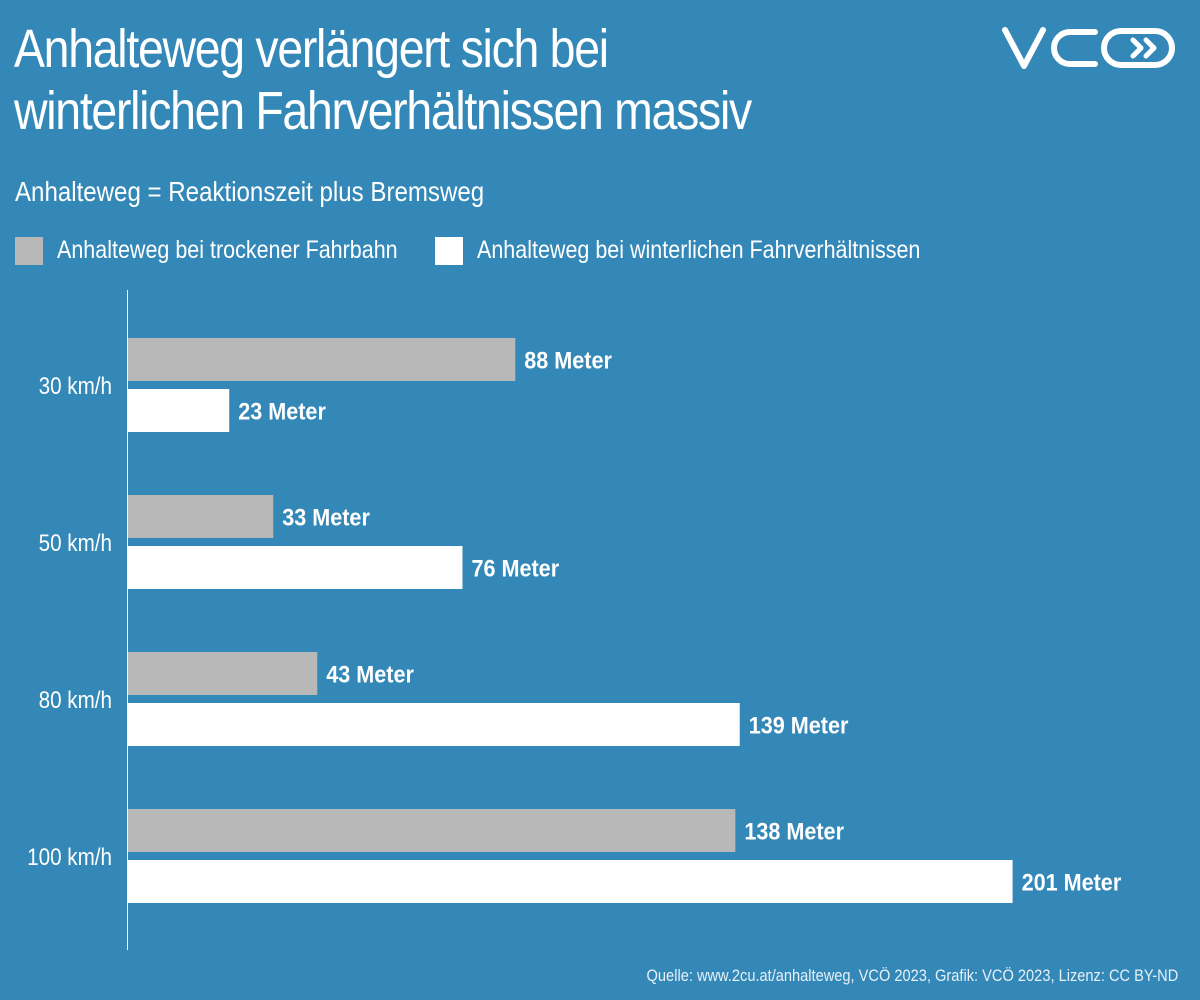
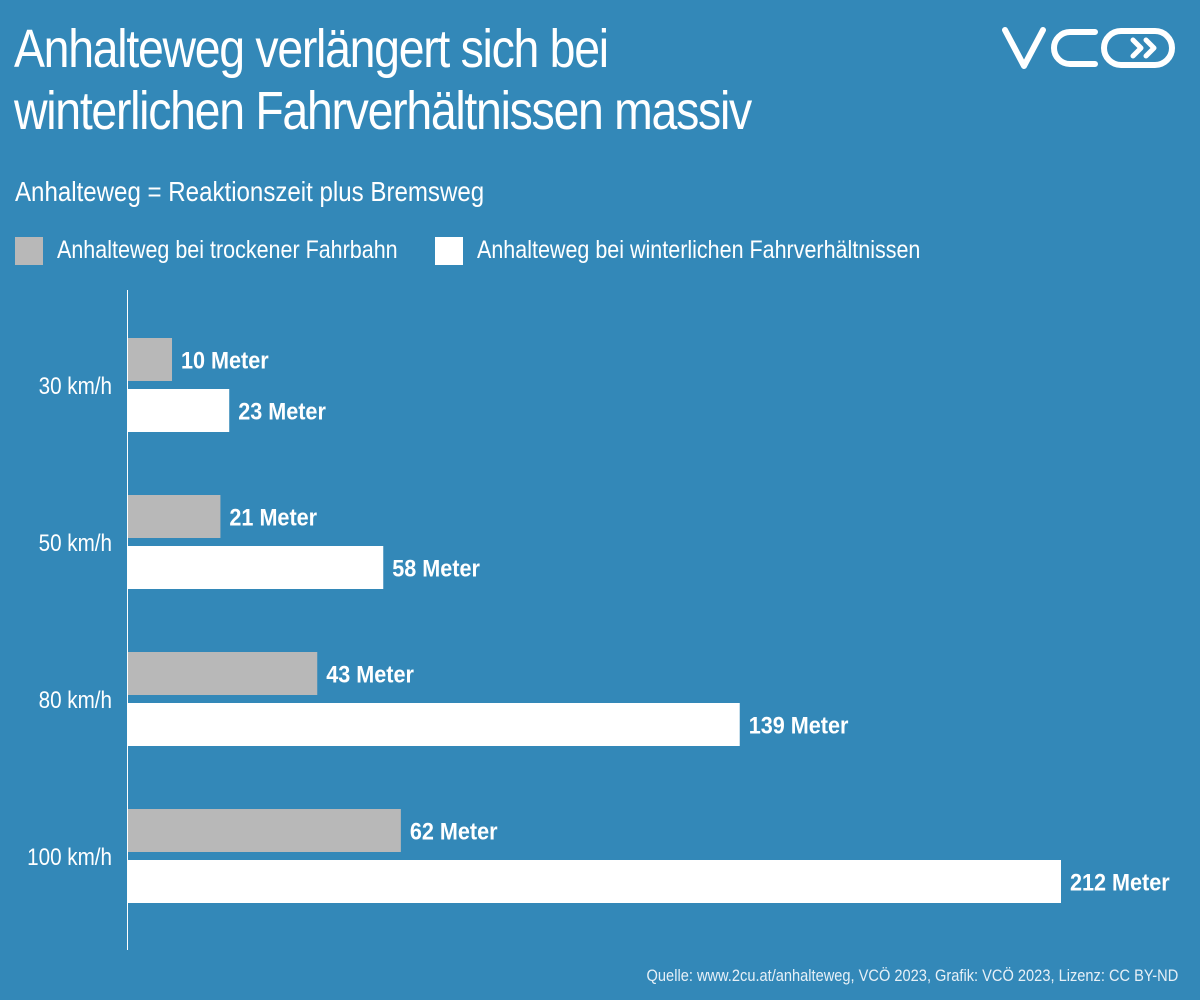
Anhalteweg bei trockener Fahrbahn/30 km/h: 88 -> 10
Anhalteweg bei trockener Fahrbahn/50 km/h: 33 -> 21
Anhalteweg bei winterlichen Fahrverhältnissen/50 km/h: 76 -> 58
Anhalteweg bei trockener Fahrbahn/100 km/h: 138 -> 62
Anhalteweg bei winterlichen Fahrverhältnissen/100 km/h: 201 -> 212
